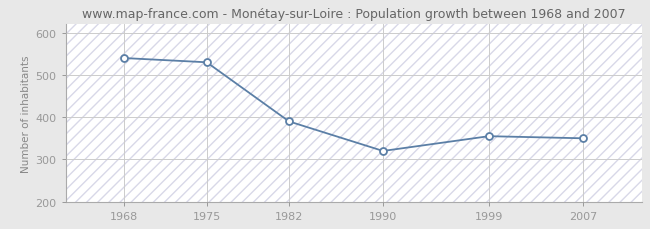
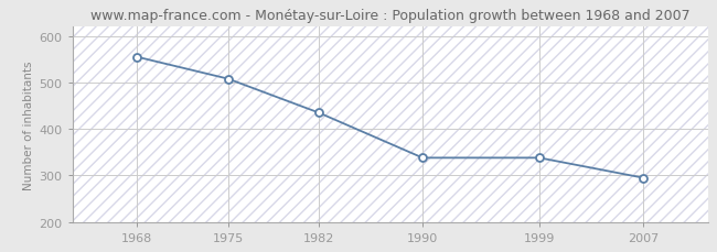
1968: 540 -> 555
1975: 530 -> 508
1982: 390 -> 435
1990: 320 -> 338
1999: 355 -> 338
2007: 350 -> 295
